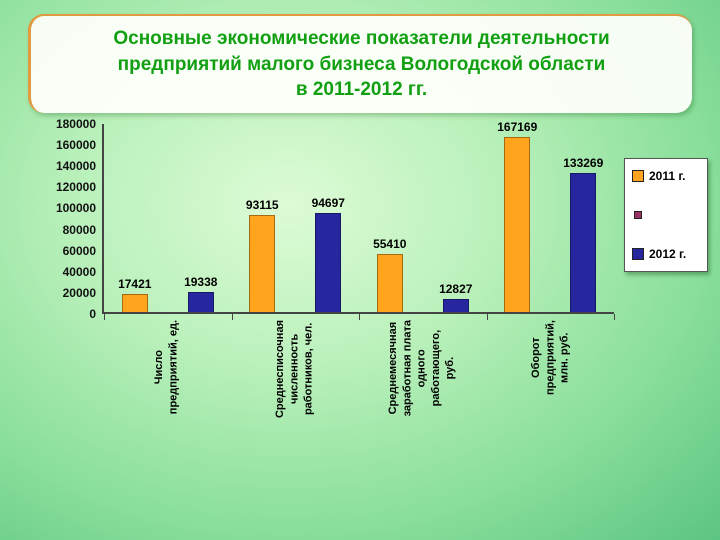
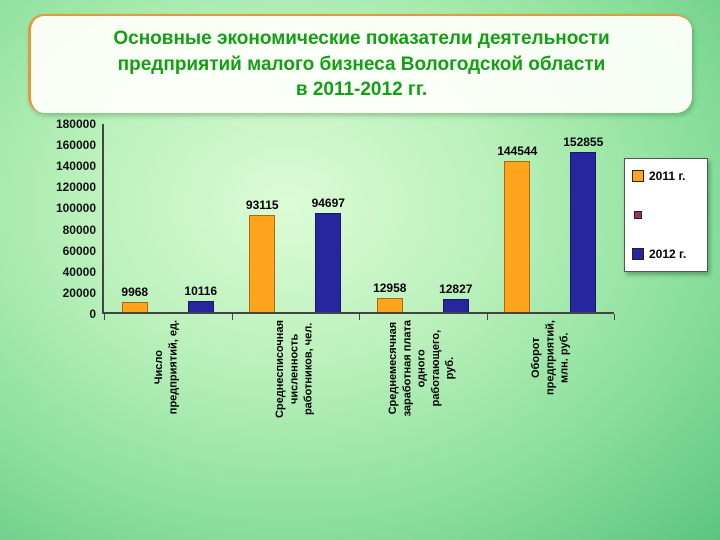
2011 г./Число предприятий, ед.: 17421 -> 9968
2012 г./Число предприятий, ед.: 19338 -> 10116
2011 г./Среднемесячная заработная плата одного работающего, руб.: 55410 -> 12958
2011 г./Оборот предприятий, млн. руб.: 167169 -> 144544
2012 г./Оборот предприятий, млн. руб.: 133269 -> 152855
